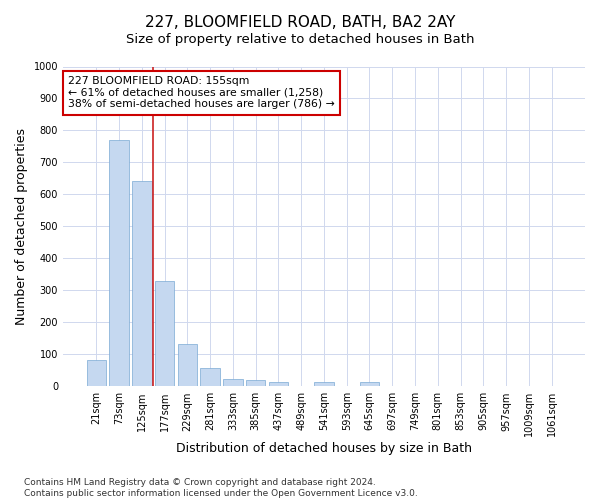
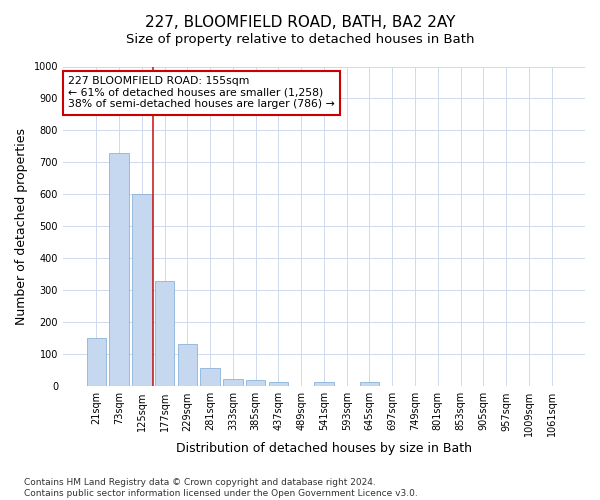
21sqm: 83 -> 150
73sqm: 770 -> 730
125sqm: 642 -> 600
